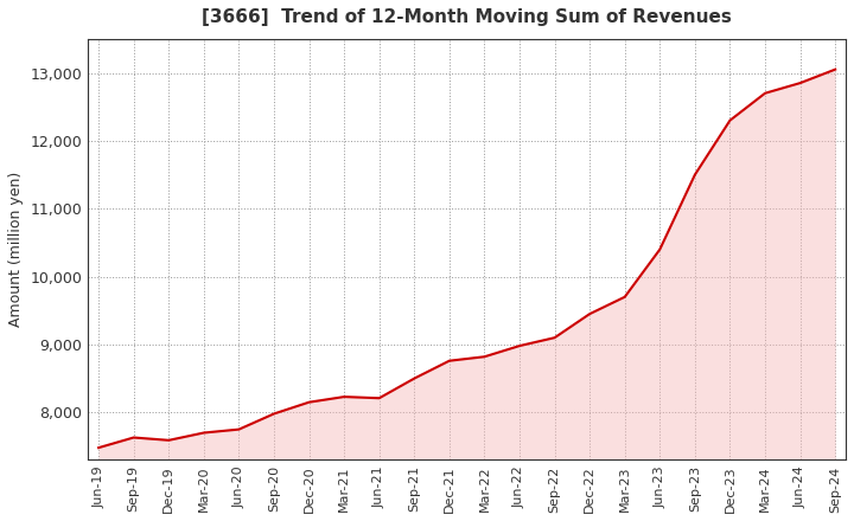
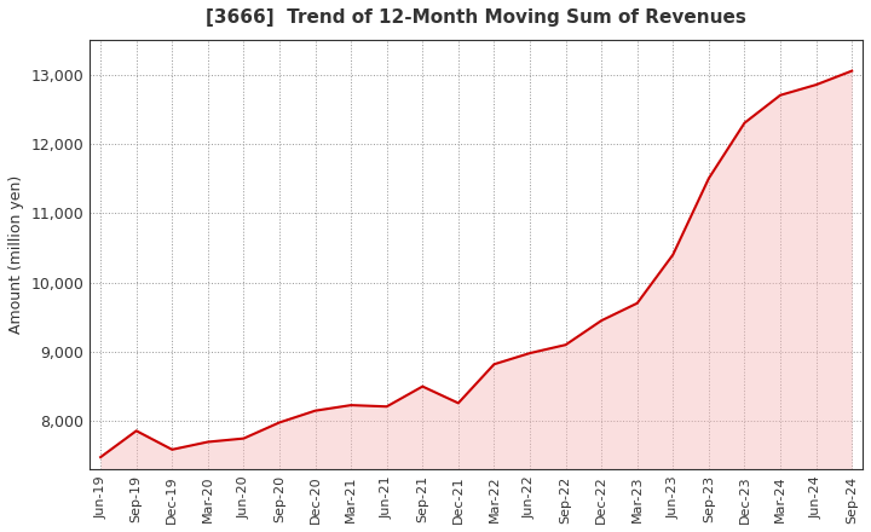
Sep-19: 7,630 -> 7,860
Dec-21: 8,760 -> 8,260
